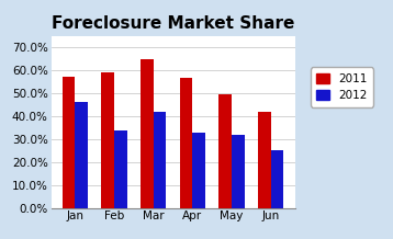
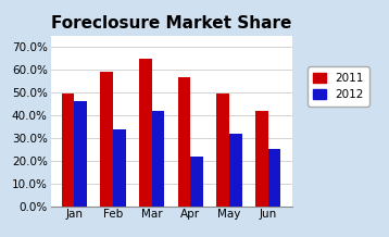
2011/Jan: 57.0% -> 49.5%
2012/Apr: 33% -> 22%
